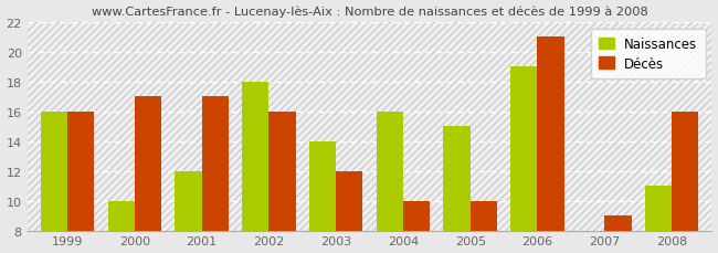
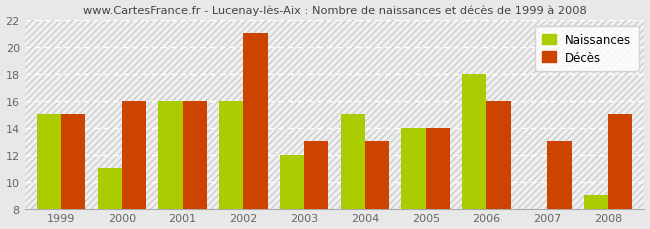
Naissances/1999: 16 -> 15
Décès/1999: 16 -> 15
Naissances/2000: 10 -> 11
Décès/2000: 17 -> 16
Naissances/2001: 12 -> 16
Décès/2001: 17 -> 16
Naissances/2002: 18 -> 16
Décès/2002: 16 -> 21
Naissances/2003: 14 -> 12
Décès/2003: 12 -> 13
Naissances/2004: 16 -> 15
Décès/2004: 10 -> 13
Naissances/2005: 15 -> 14
Décès/2005: 10 -> 14
Naissances/2006: 19 -> 18
Décès/2006: 21 -> 16
Décès/2007: 9 -> 13
Naissances/2008: 11 -> 9
Décès/2008: 16 -> 15
